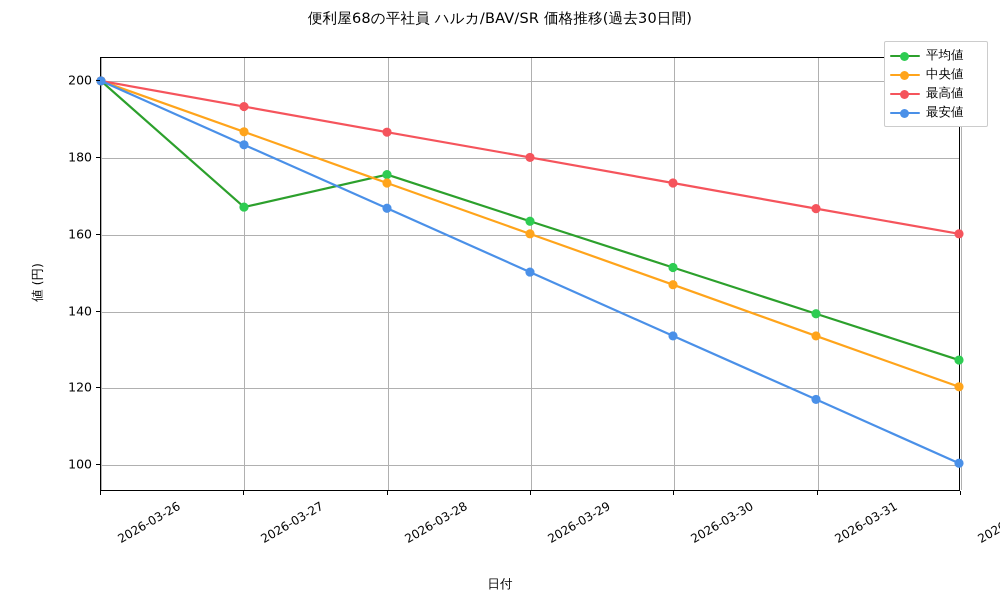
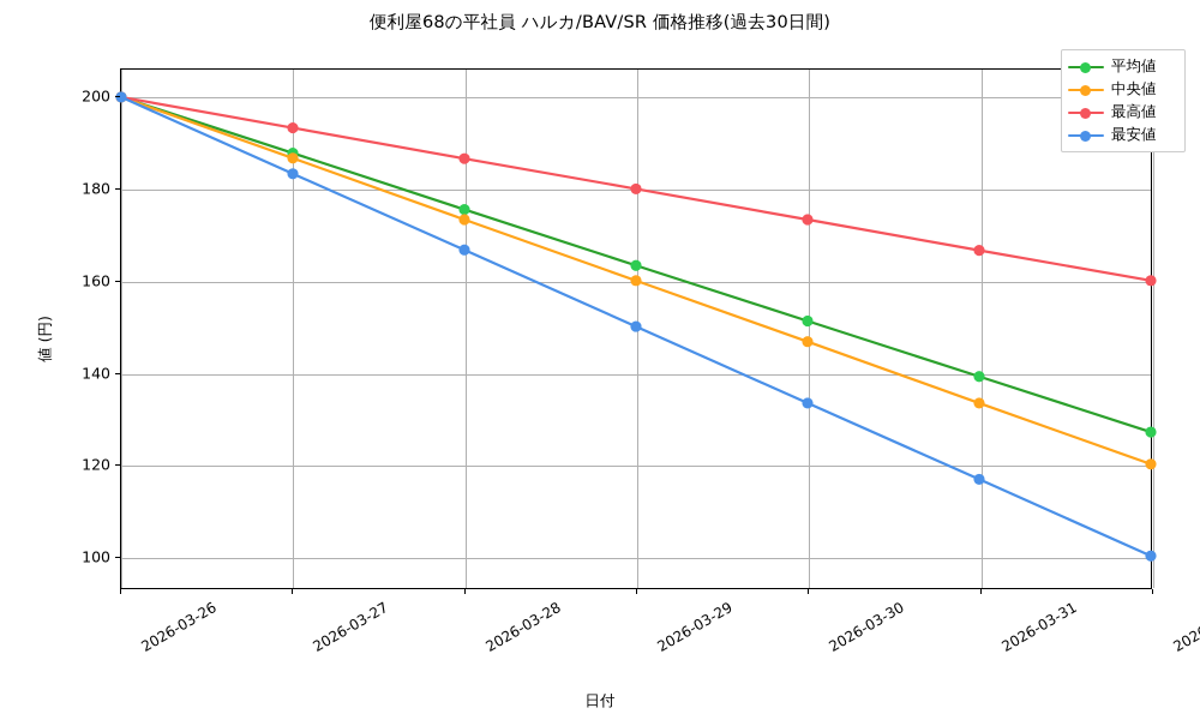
平均値/2026-03-27: 167 -> 188
